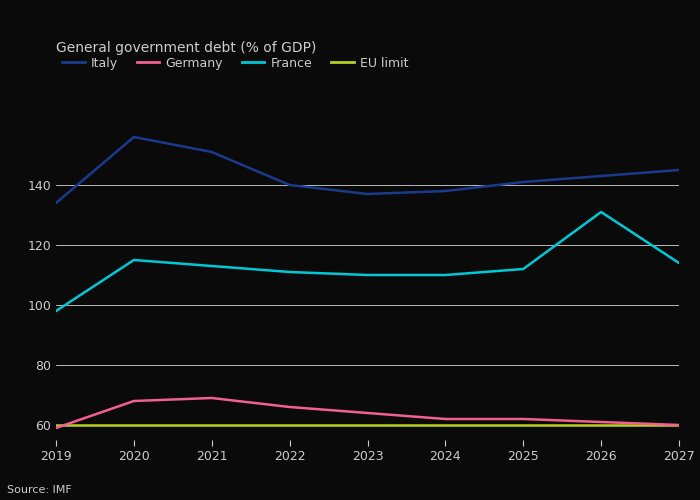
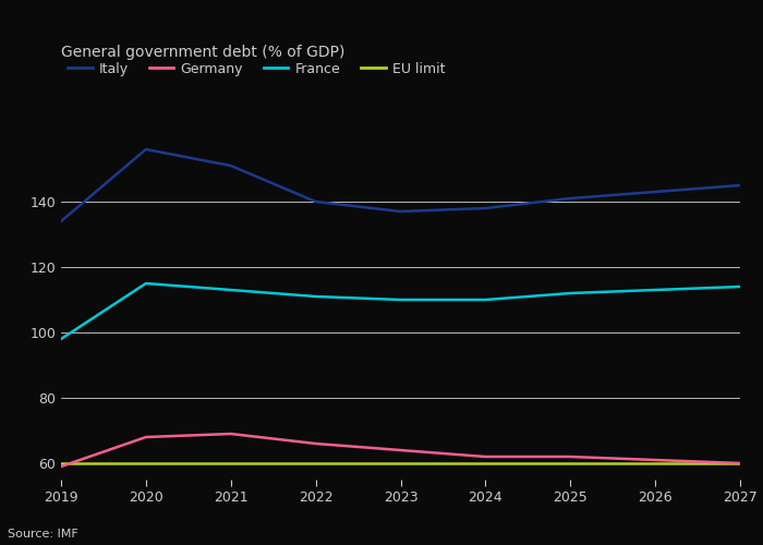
France/2026: 131 -> 113
